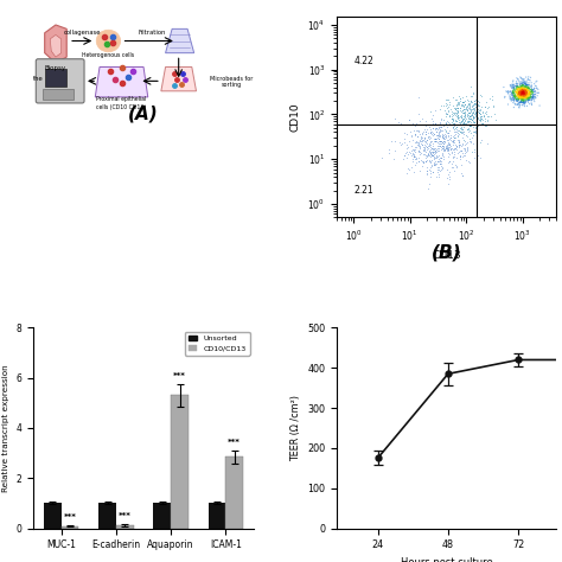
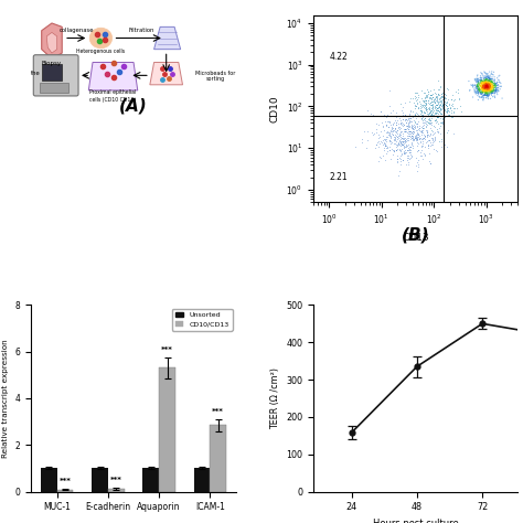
24: 175 -> 158
48: 385 -> 335
72: 420 -> 450
